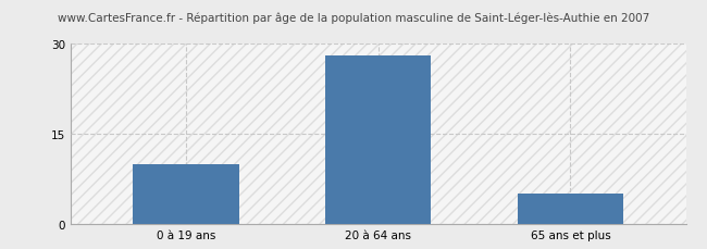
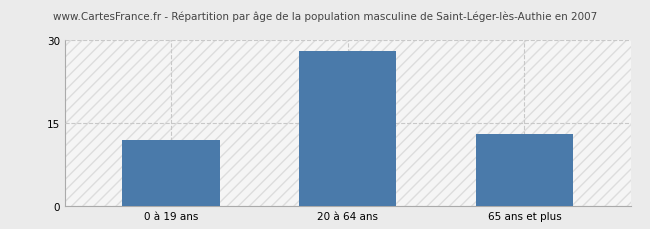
0 à 19 ans: 10 -> 12
65 ans et plus: 5 -> 13
